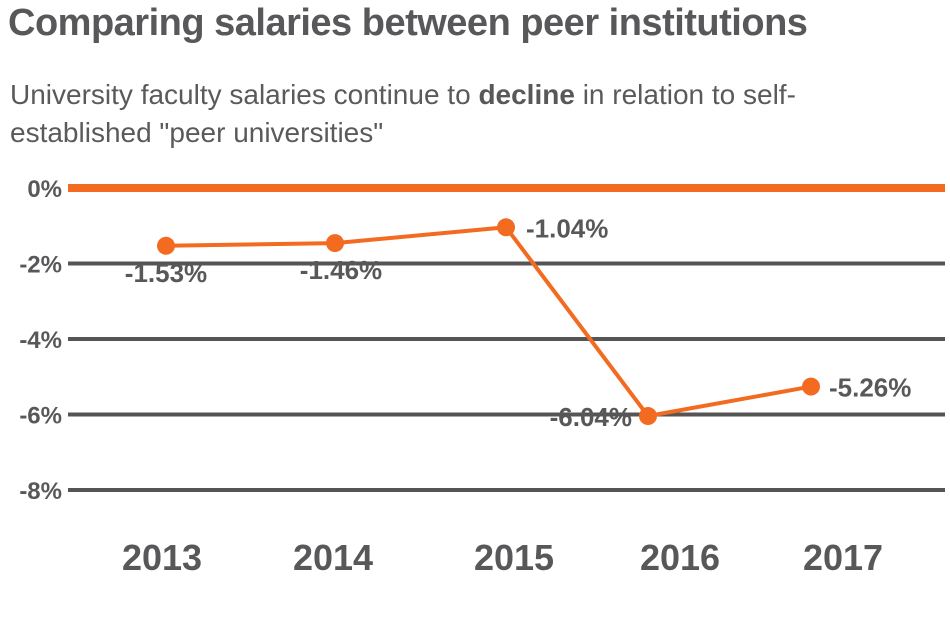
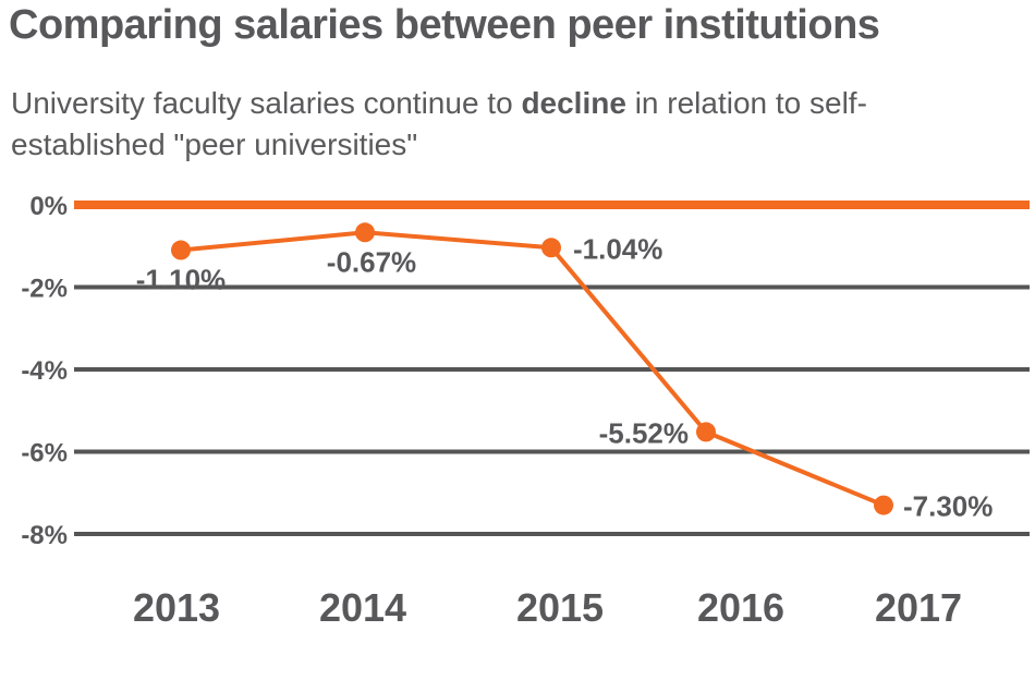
2013: -1.53% -> -1.10%
2014: -1.46% -> -0.67%
2016: -6.04% -> -5.52%
2017: -5.26% -> -7.30%
